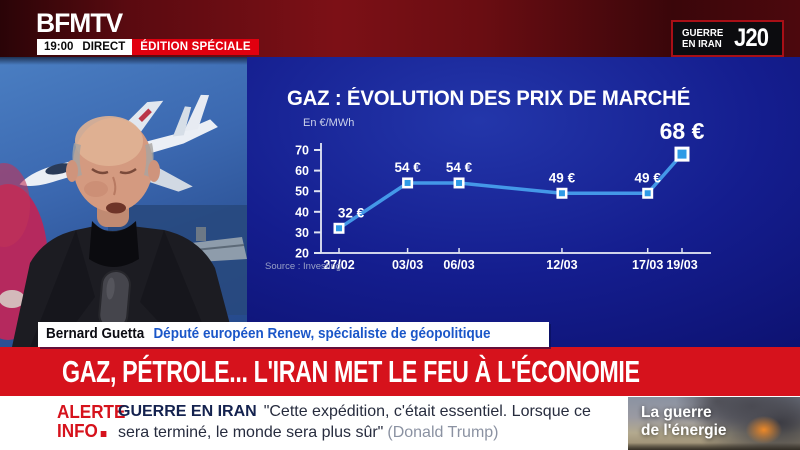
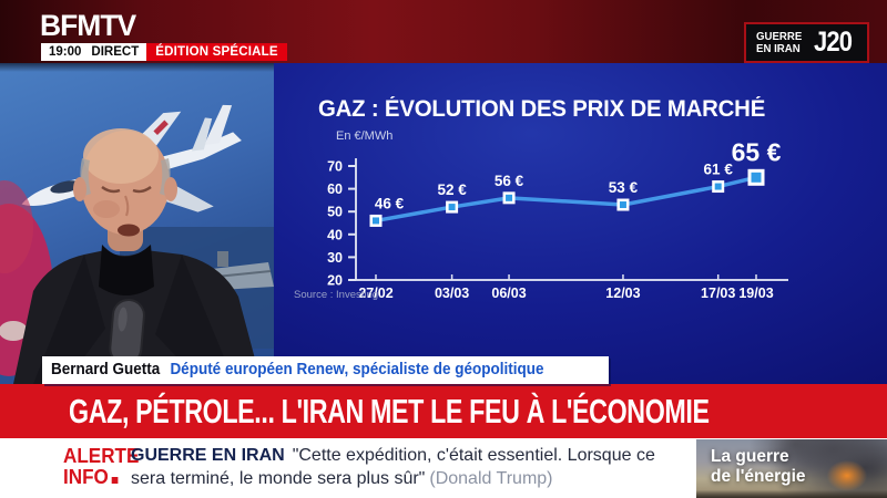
27/02: 32 -> 46
03/03: 54 -> 52
06/03: 54 -> 56
12/03: 49 -> 53
17/03: 49 -> 61
19/03: 68 -> 65
